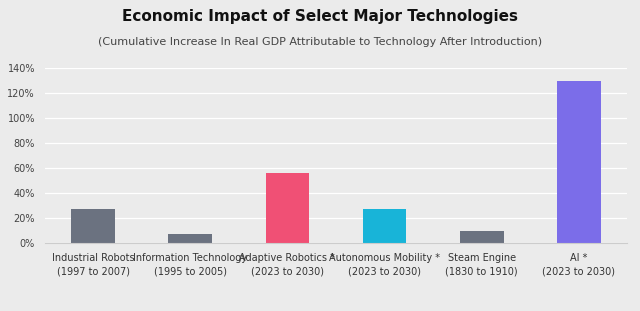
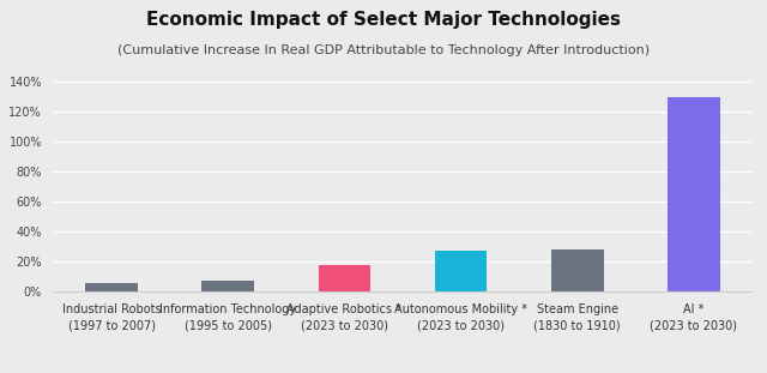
Industrial Robots (1997 to 2007): 27% -> 5%
Adaptive Robotics * (2023 to 2030): 56% -> 17%
Steam Engine (1830 to 1910): 9% -> 28%
